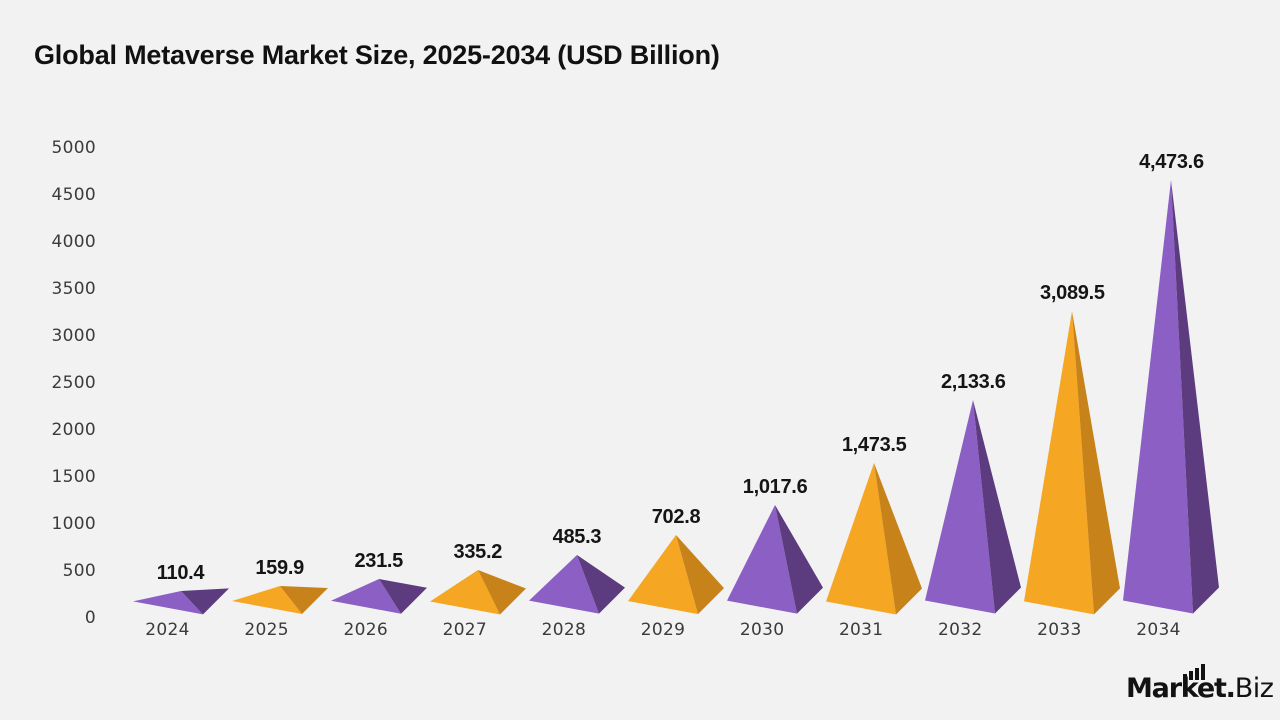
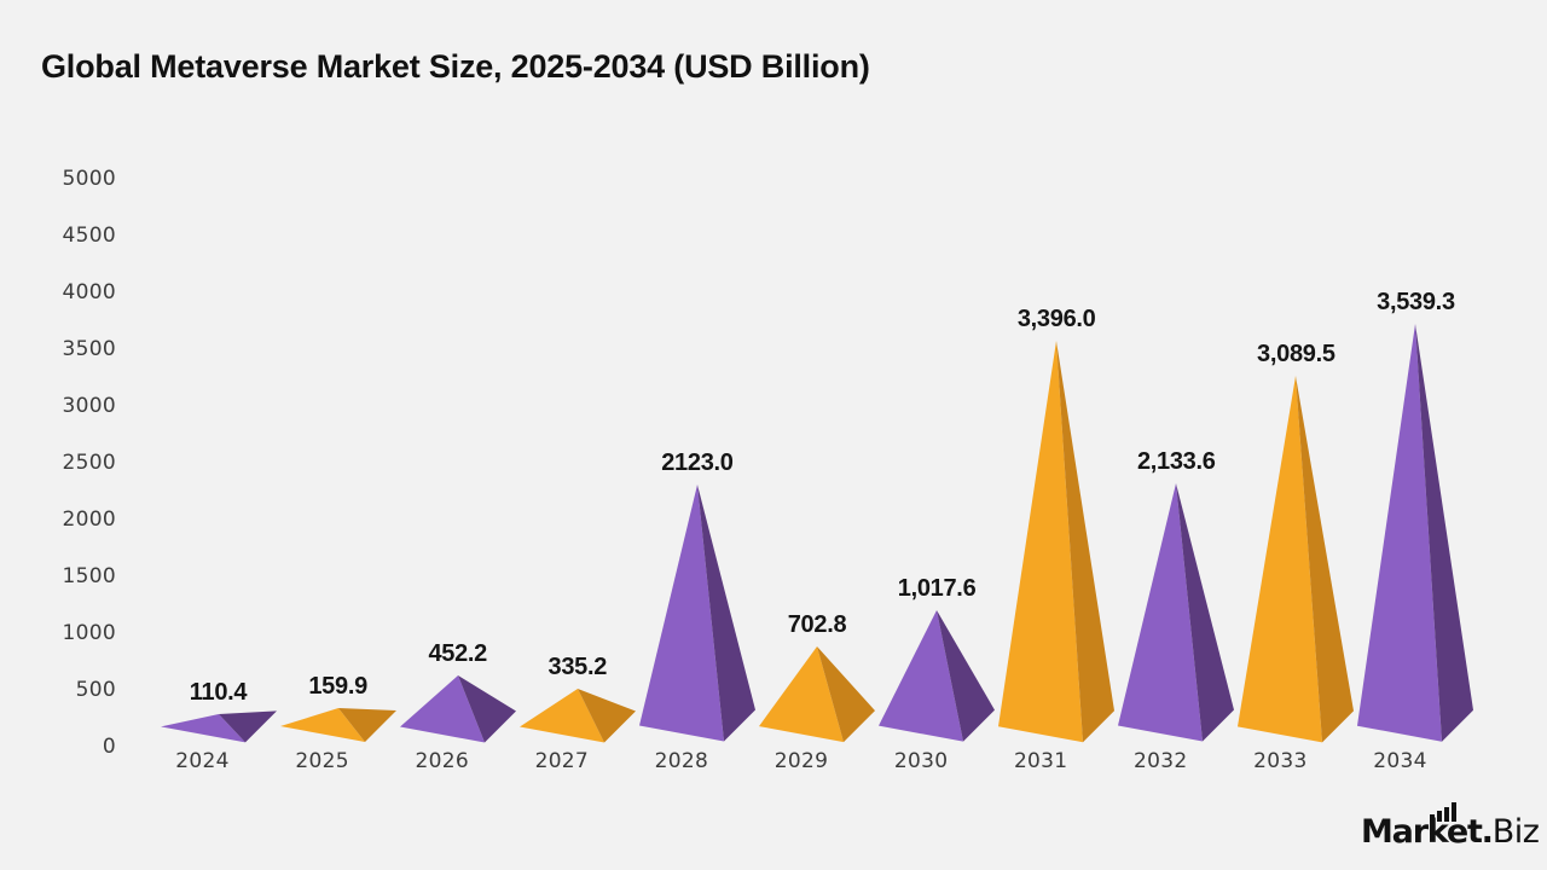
2026: 231.5 -> 452.2
2028: 485.3 -> 2123.0
2031: 1,473.5 -> 3,396.0
2034: 4,473.6 -> 3,539.3
